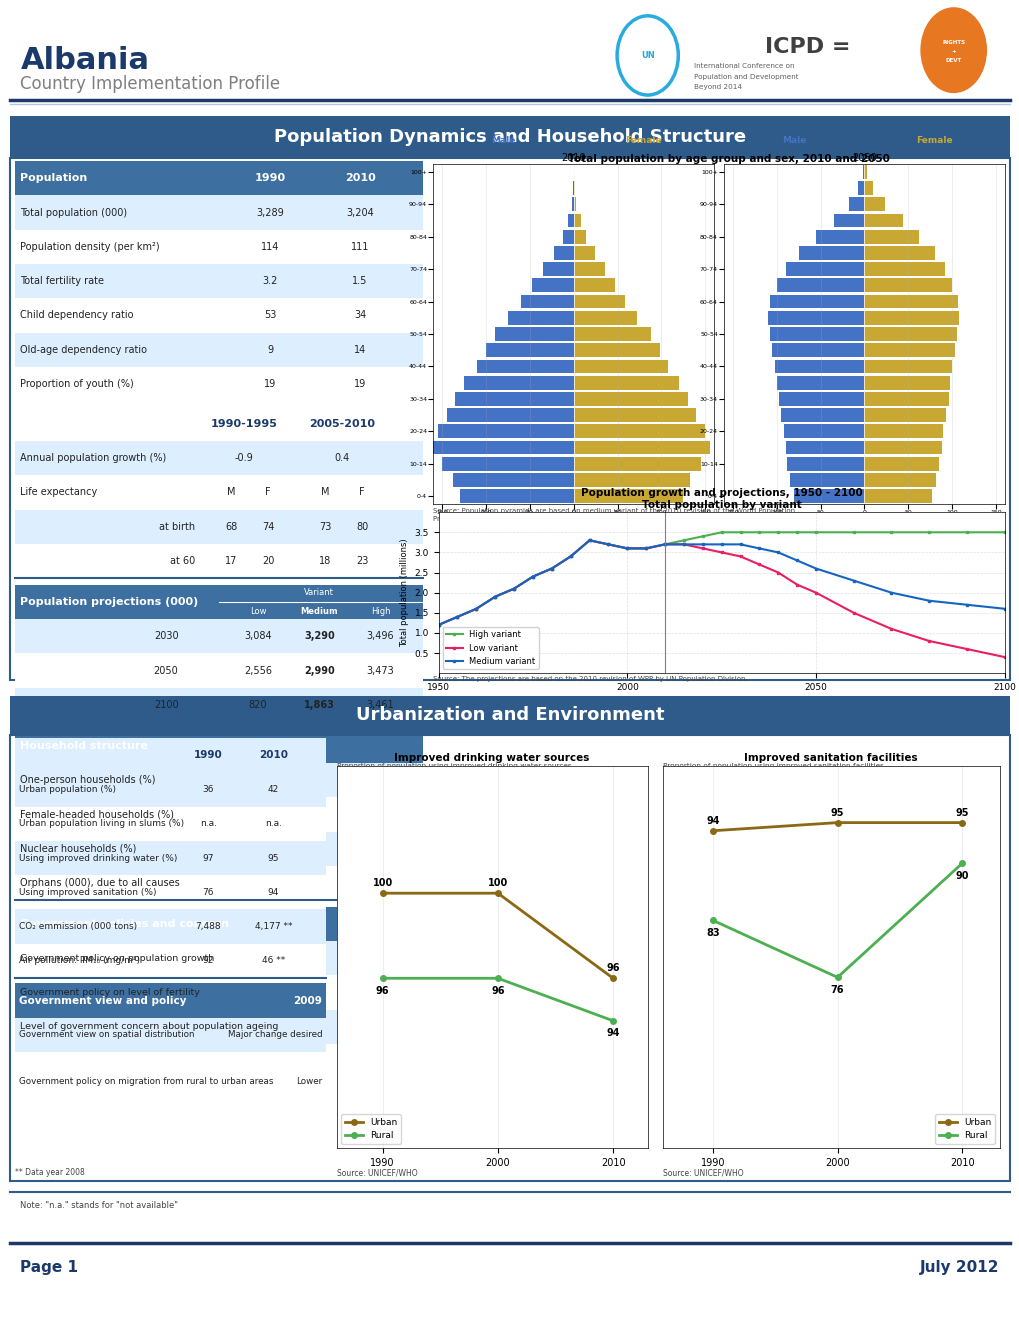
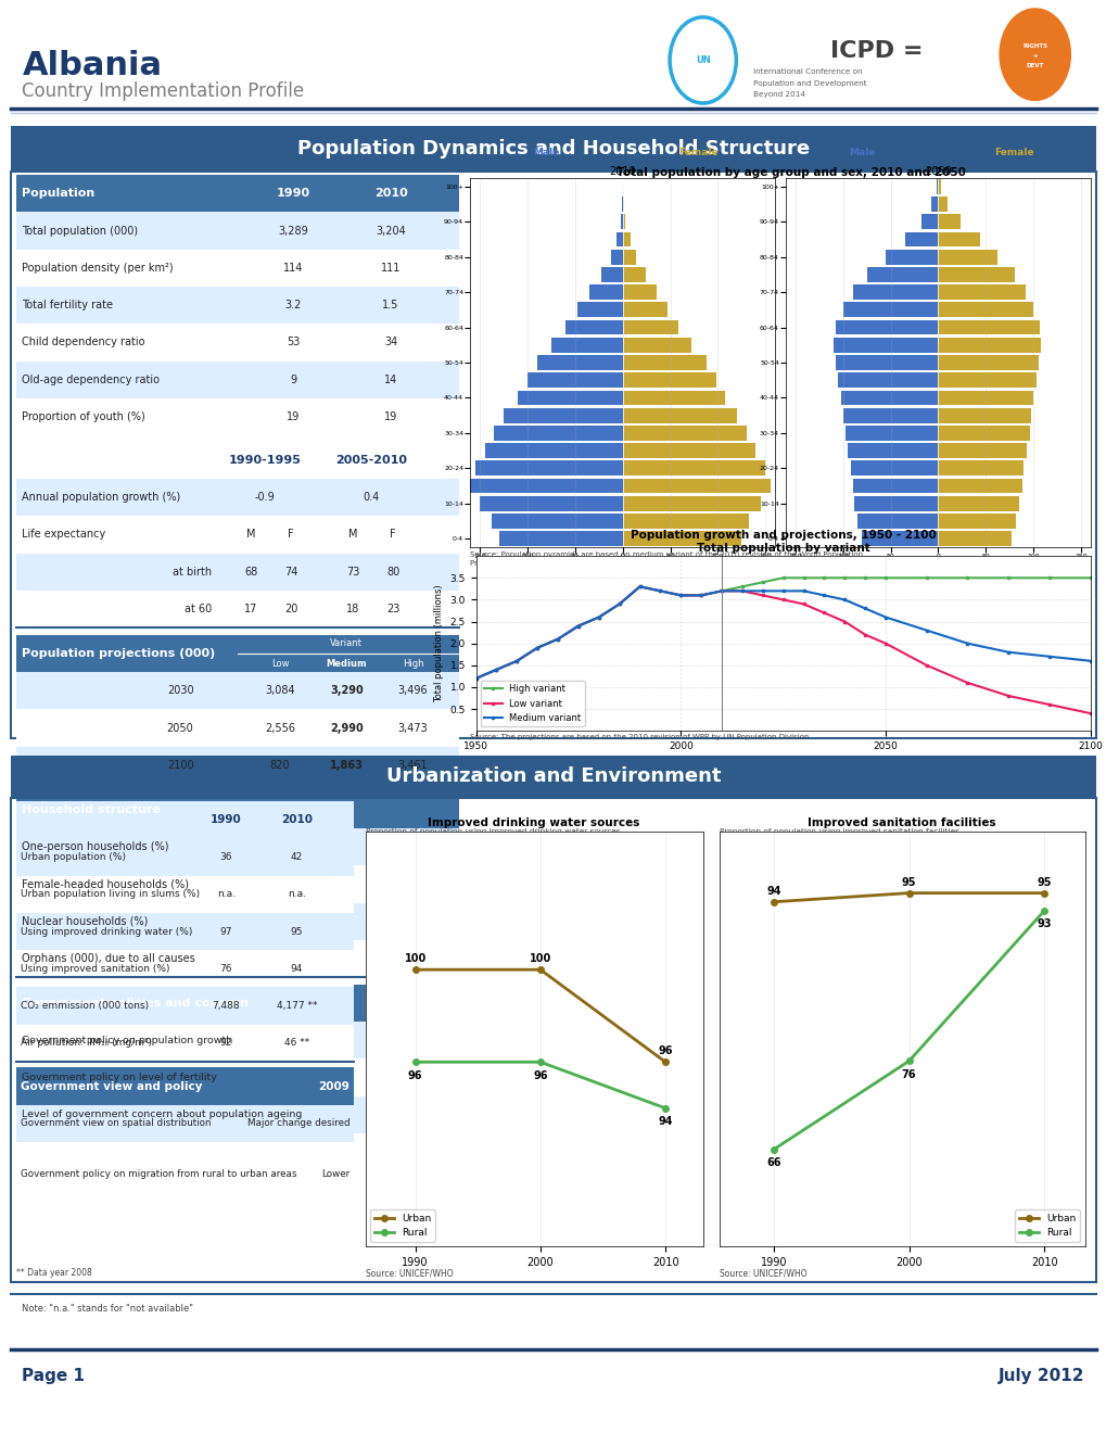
Improved sanitation facilities/Rural/1990: 83 -> 66
Improved sanitation facilities/Rural/2010: 90 -> 93
